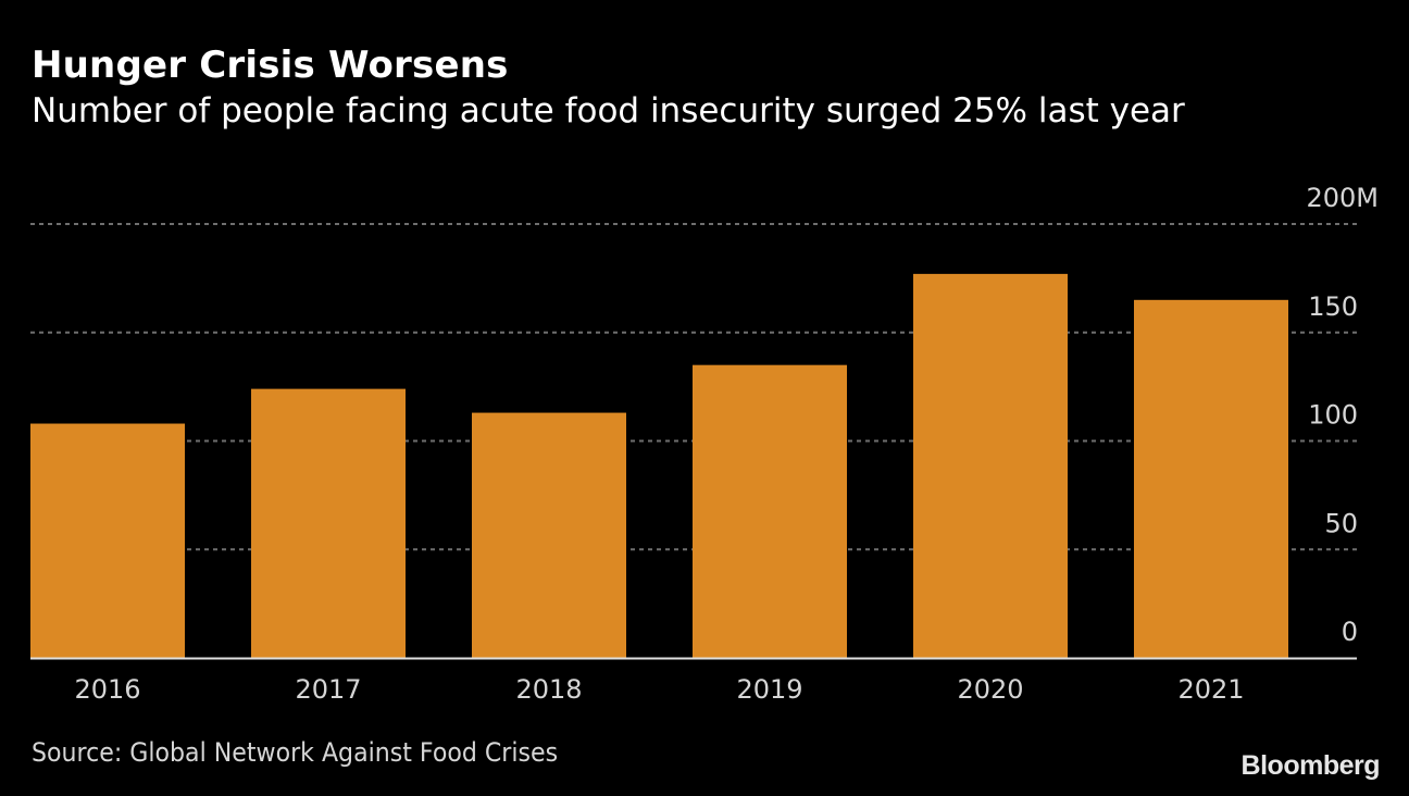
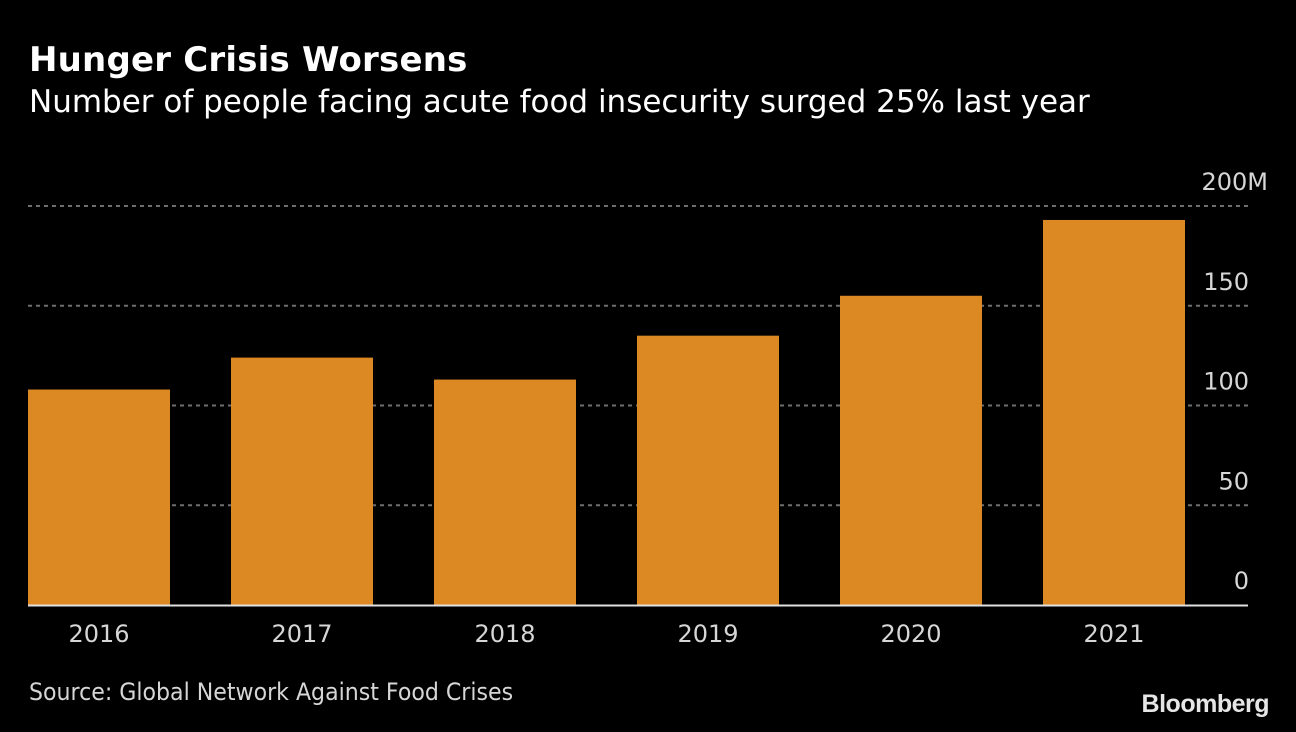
2020: 177 -> 155
2021: 165 -> 193
